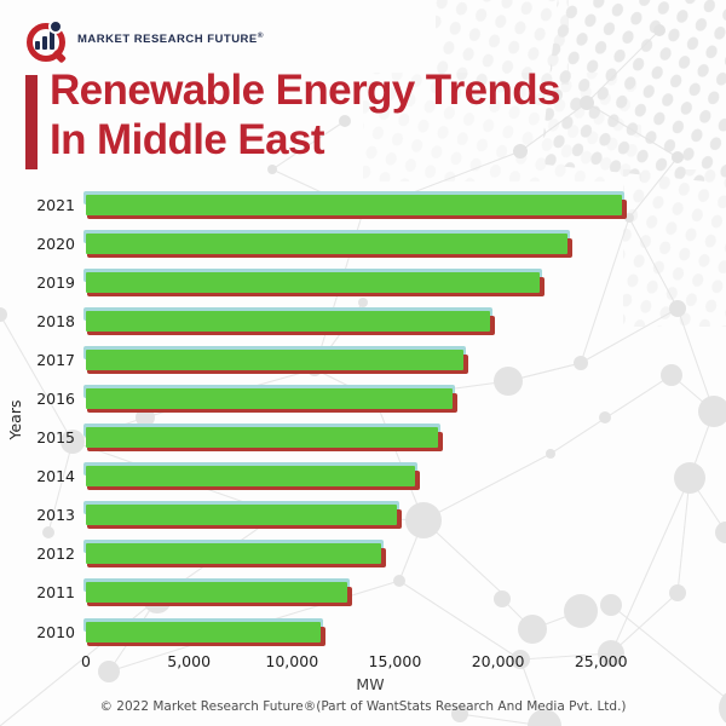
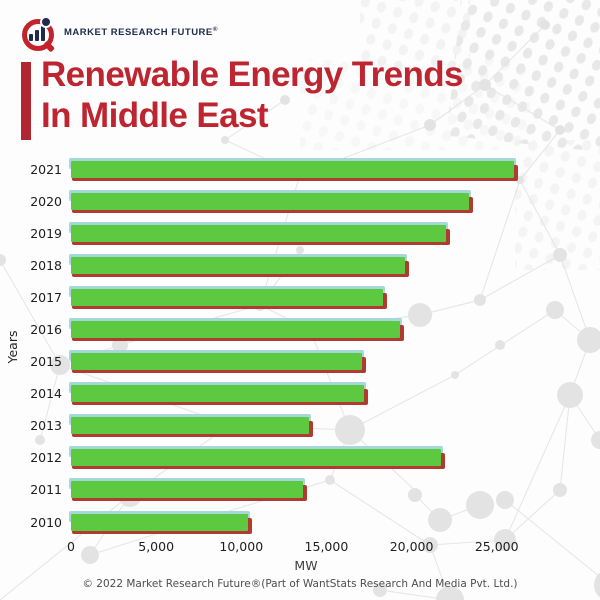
2016: 17800 -> 19300
2014: 16000 -> 17200
2013: 15100 -> 14000
2012: 14300 -> 21700
2011: 12700 -> 13600
2010: 11400 -> 10400
